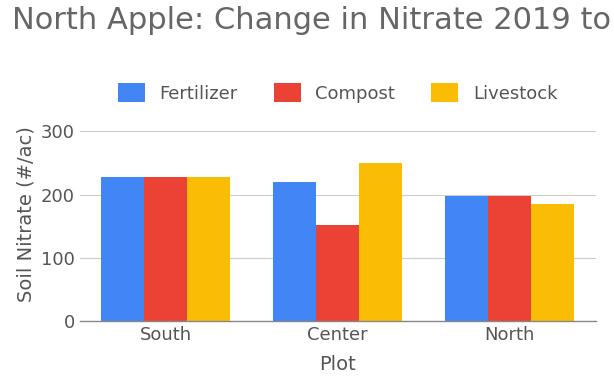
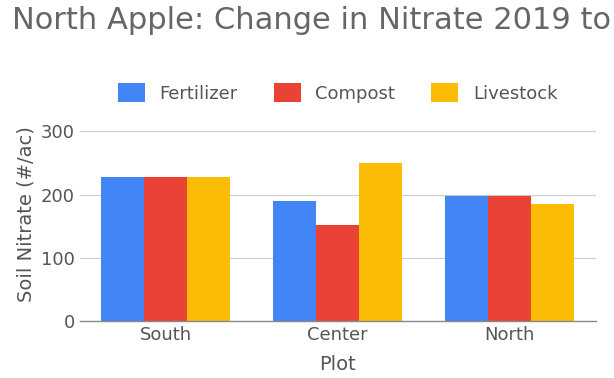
Fertilizer/Center: 220 -> 190
